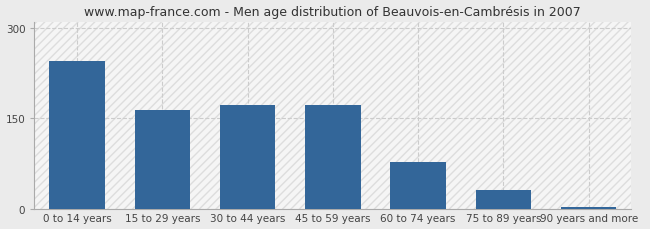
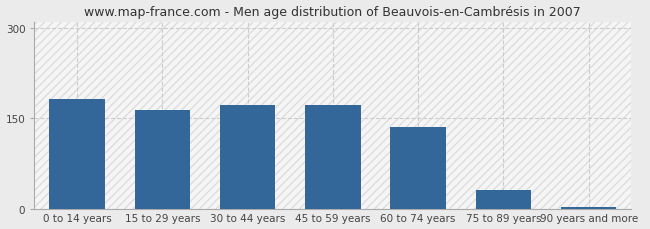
0 to 14 years: 244 -> 181
60 to 74 years: 78 -> 136
